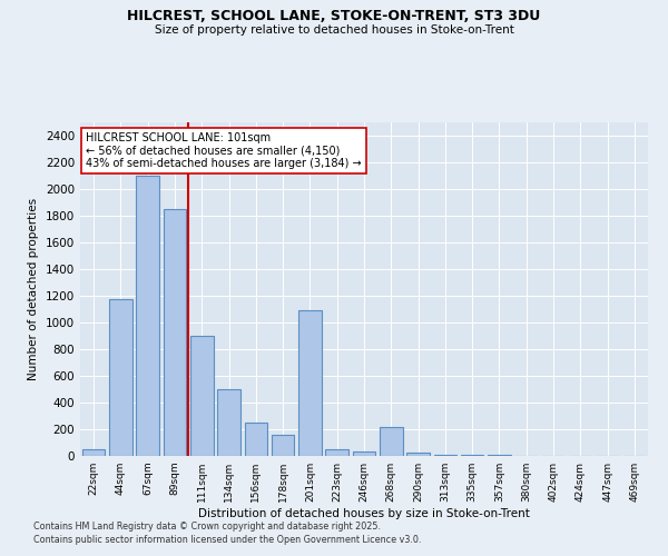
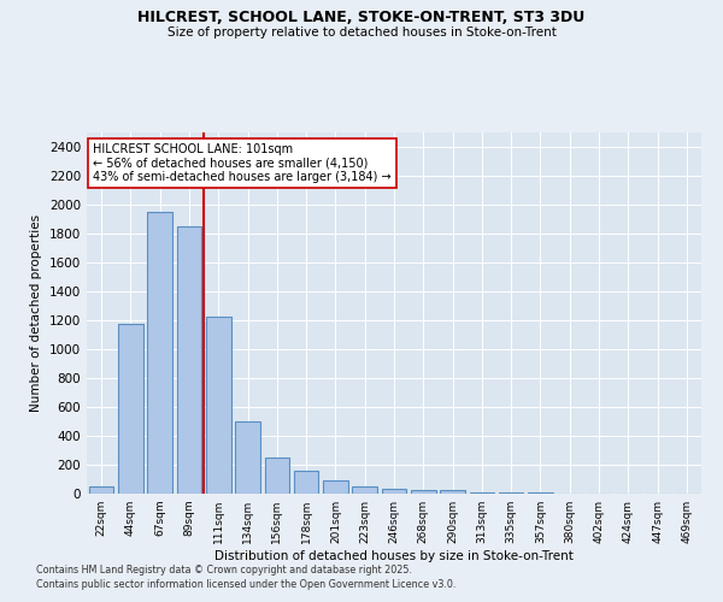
67sqm: 2100 -> 1950
111sqm: 900 -> 1220
201sqm: 1090 -> 90
268sqm: 220 -> 30
